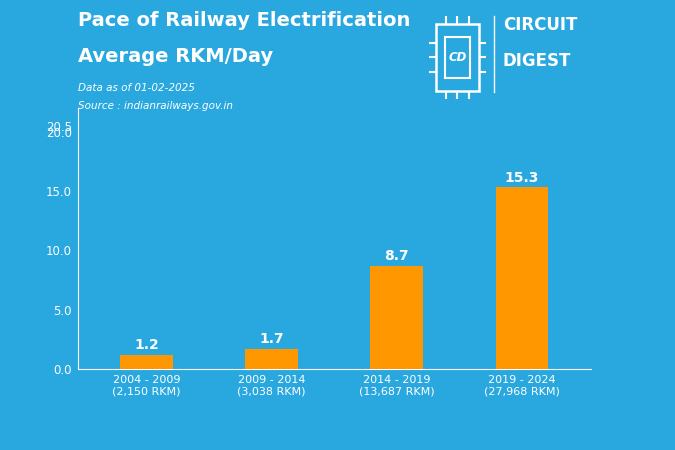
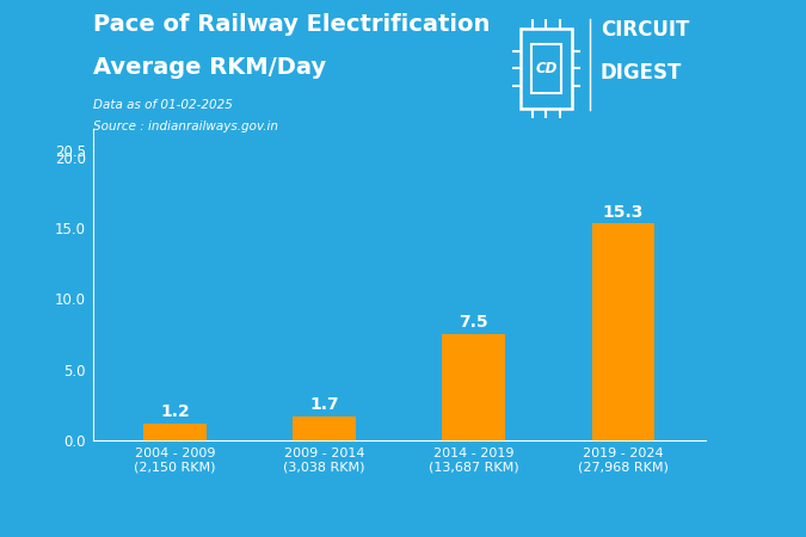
2014 - 2019 (13,687 RKM): 8.7 -> 7.5
